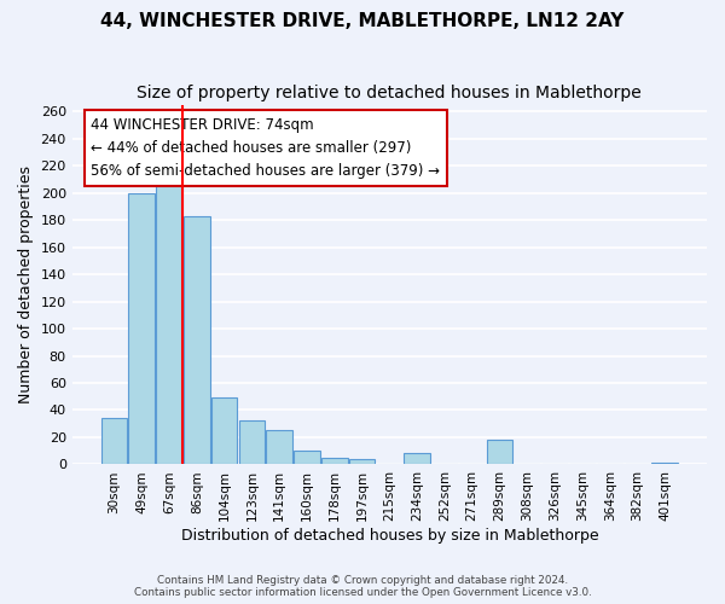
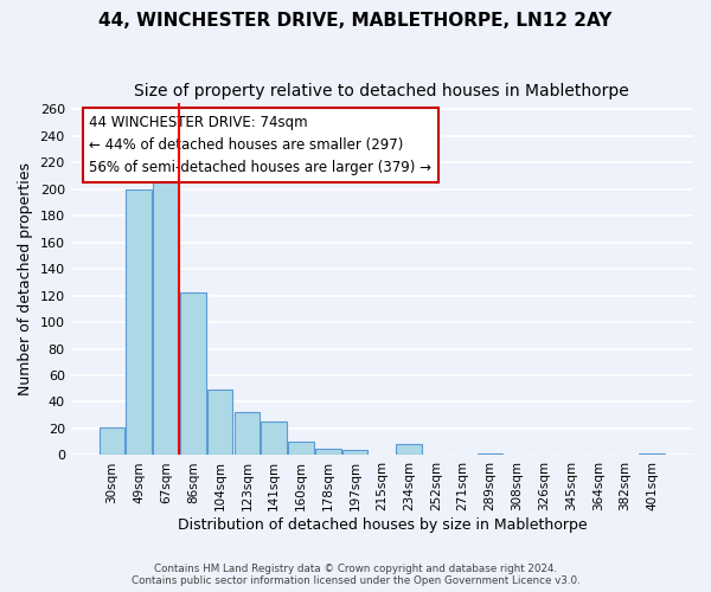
30sqm: 34 -> 21
86sqm: 183 -> 122
289sqm: 18 -> 1
